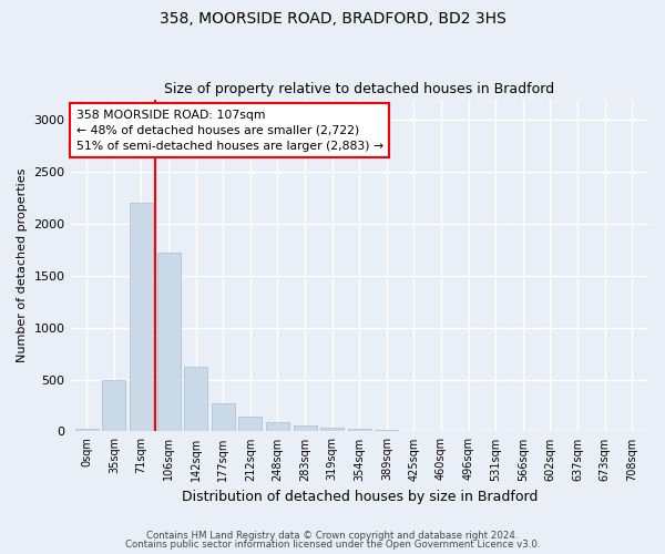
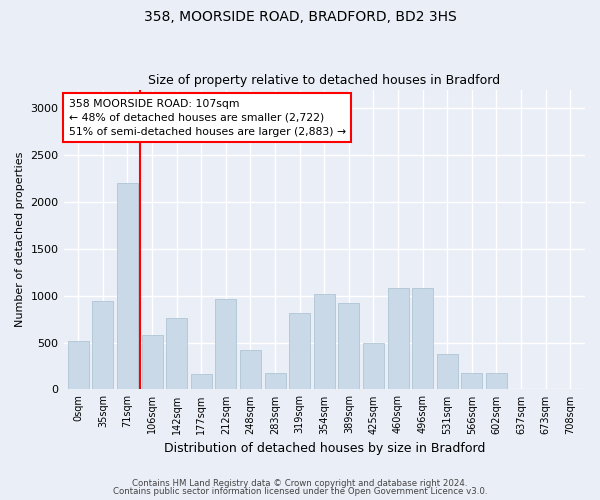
0sqm: 20 -> 520
35sqm: 500 -> 940
106sqm: 1720 -> 580
142sqm: 620 -> 760
177sqm: 270 -> 160
212sqm: 140 -> 960
248sqm: 90 -> 420
283sqm: 60 -> 180
319sqm: 40 -> 820
354sqm: 20 -> 1020
389sqm: 20 -> 920
425sqm: 10 -> 500
460sqm: 0 -> 1080
496sqm: 0 -> 1080
531sqm: 0 -> 380
566sqm: 0 -> 180
602sqm: 0 -> 180
